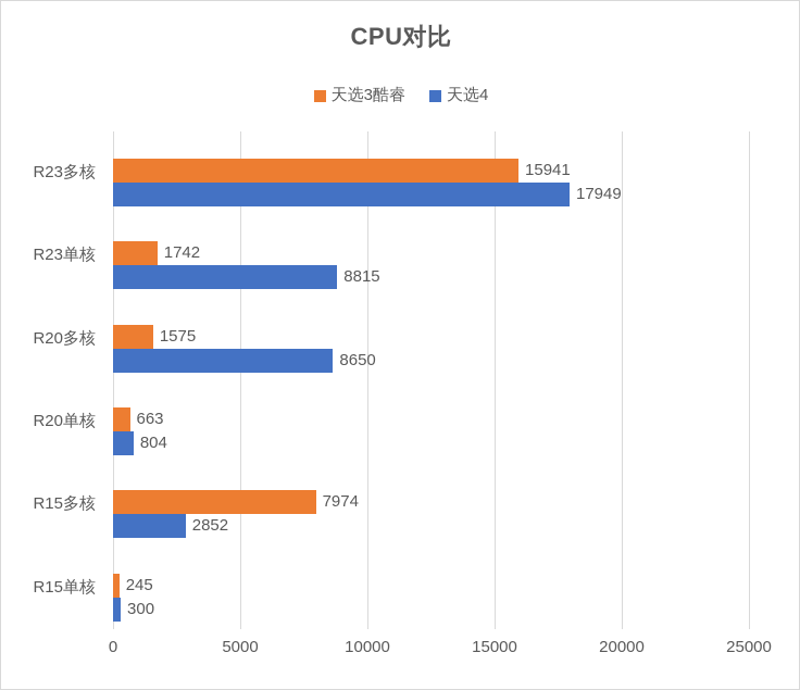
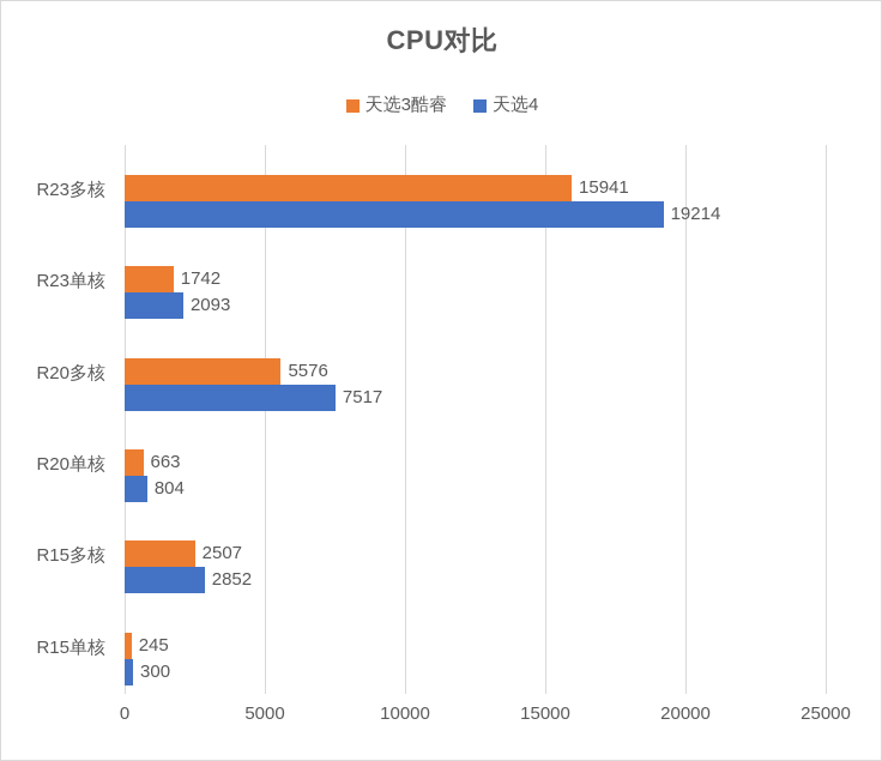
天选4/R23多核: 17949 -> 19214
天选4/R23单核: 8815 -> 2093
天选3酷睿/R20多核: 1575 -> 5576
天选4/R20多核: 8650 -> 7517
天选3酷睿/R15多核: 7974 -> 2507
